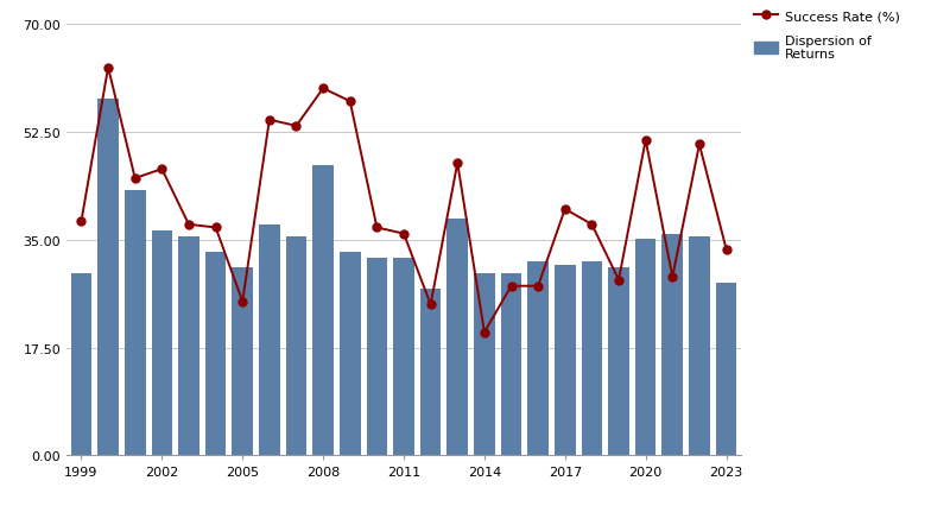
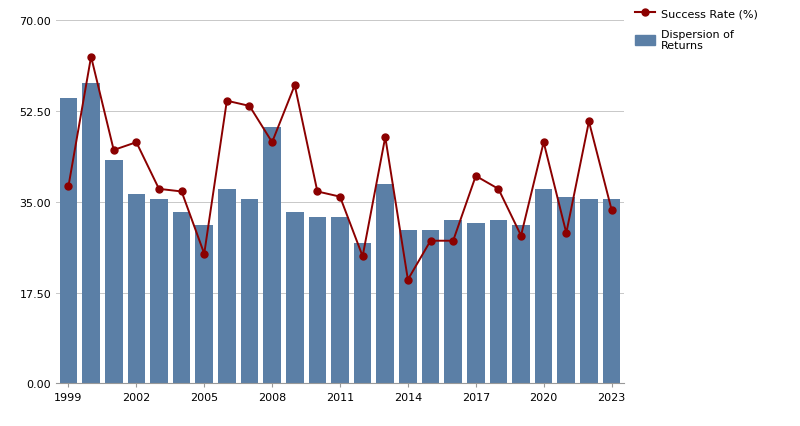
Dispersion of Returns/1999: 29.6 -> 55.0
Dispersion of Returns/2008: 47.2 -> 49.5
Success Rate (%)/2008: 59.6 -> 46.5
Dispersion of Returns/2020: 35.2 -> 37.5
Success Rate (%)/2020: 51.2 -> 46.5
Dispersion of Returns/2023: 28.0 -> 35.5
